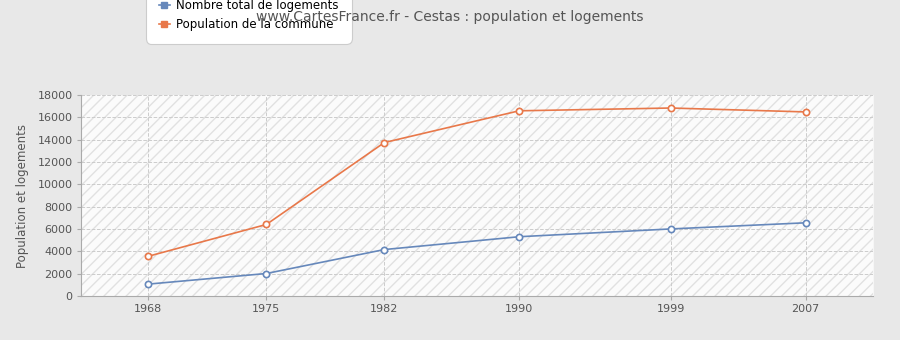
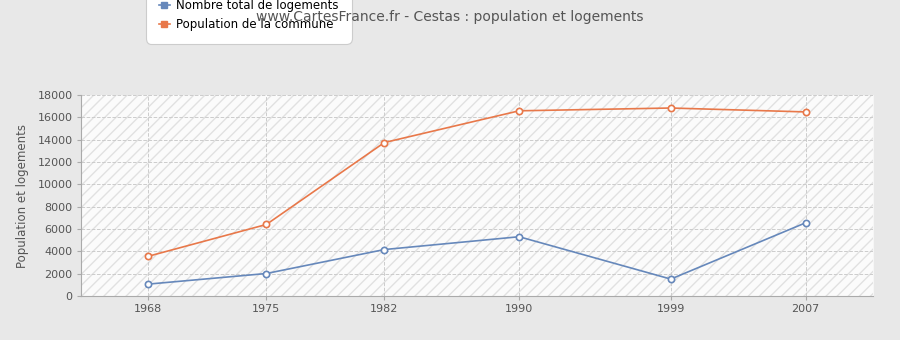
Nombre total de logements/1999: 6000 -> 1500
